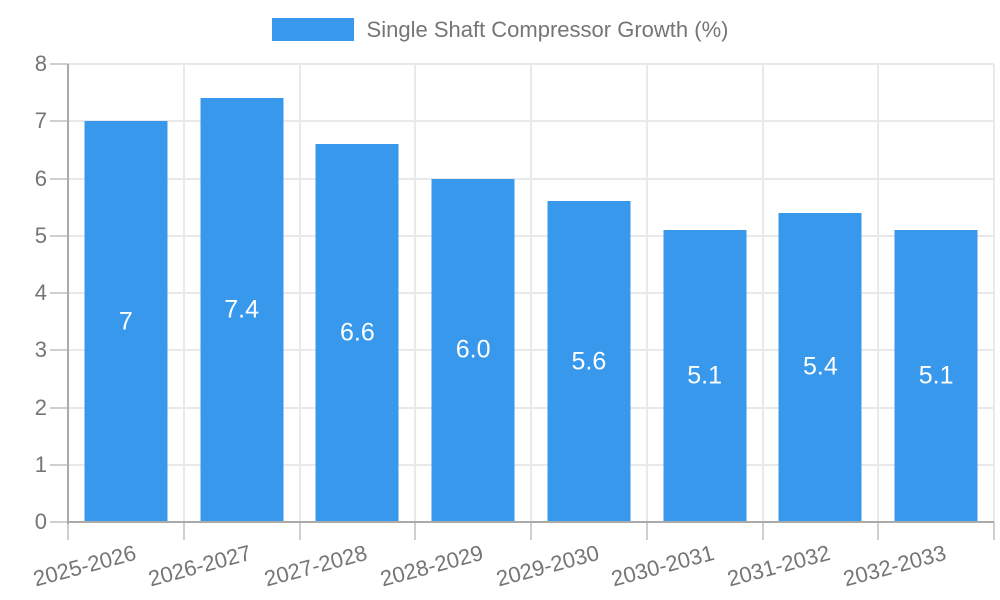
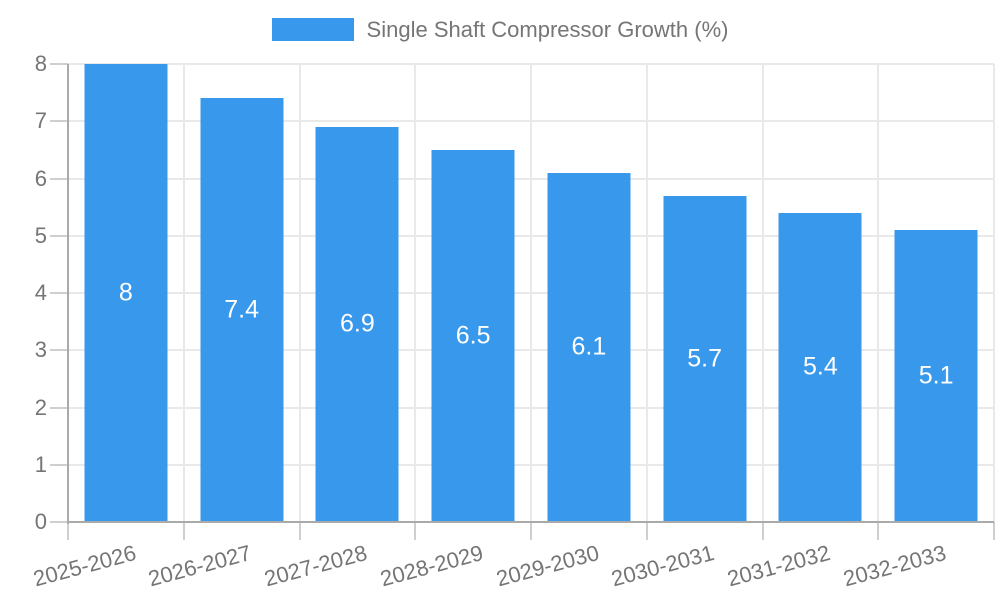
2025-2026: 7 -> 8
2027-2028: 6.6 -> 6.9
2028-2029: 6.0 -> 6.5
2029-2030: 5.6 -> 6.1
2030-2031: 5.1 -> 5.7
